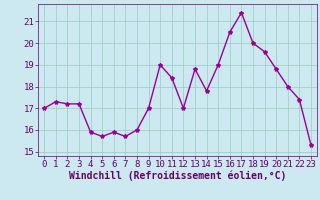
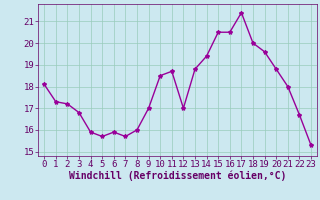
0: 17.0 -> 18.1
3: 17.2 -> 16.8
10: 19.0 -> 18.5
11: 18.4 -> 18.7
14: 17.8 -> 19.4
15: 19.0 -> 20.5
22: 17.4 -> 16.7
